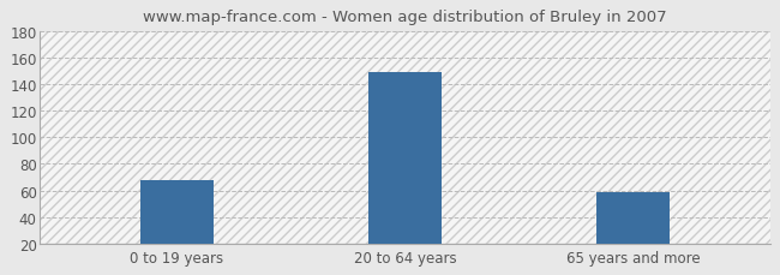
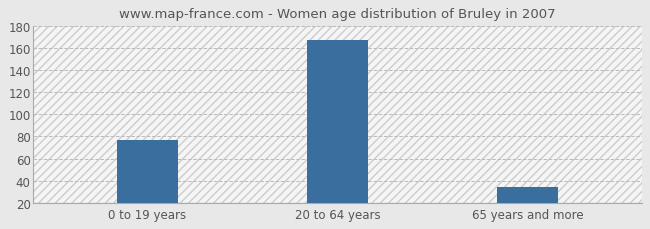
0 to 19 years: 68 -> 77
20 to 64 years: 149 -> 167
65 years and more: 59 -> 34
